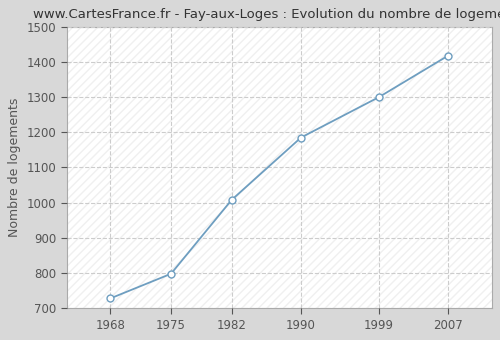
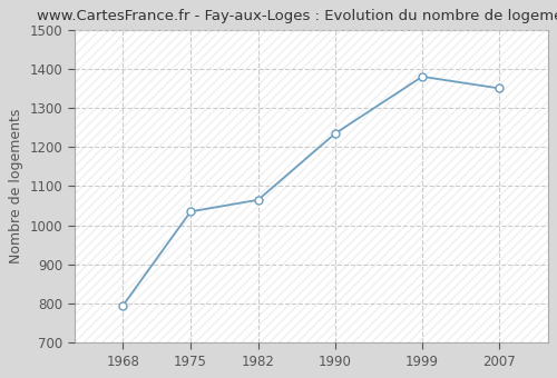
1968: 728 -> 795
1975: 798 -> 1035
1982: 1008 -> 1065
1990: 1185 -> 1235
1999: 1300 -> 1380
2007: 1418 -> 1350
